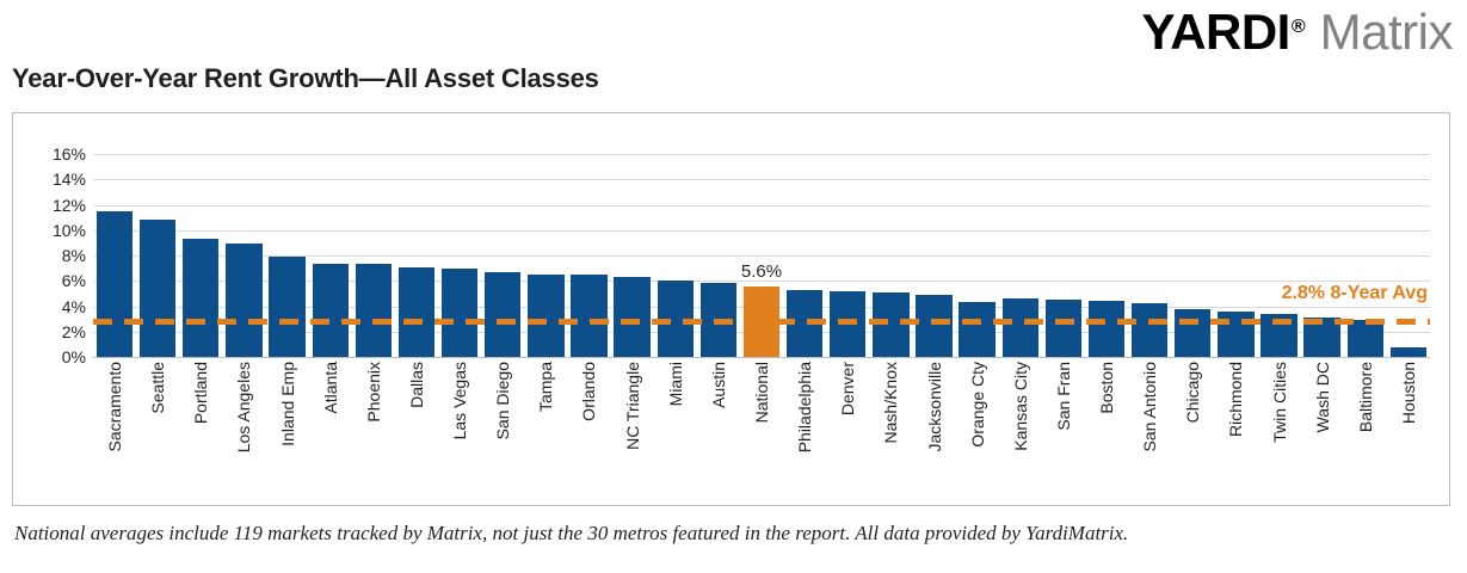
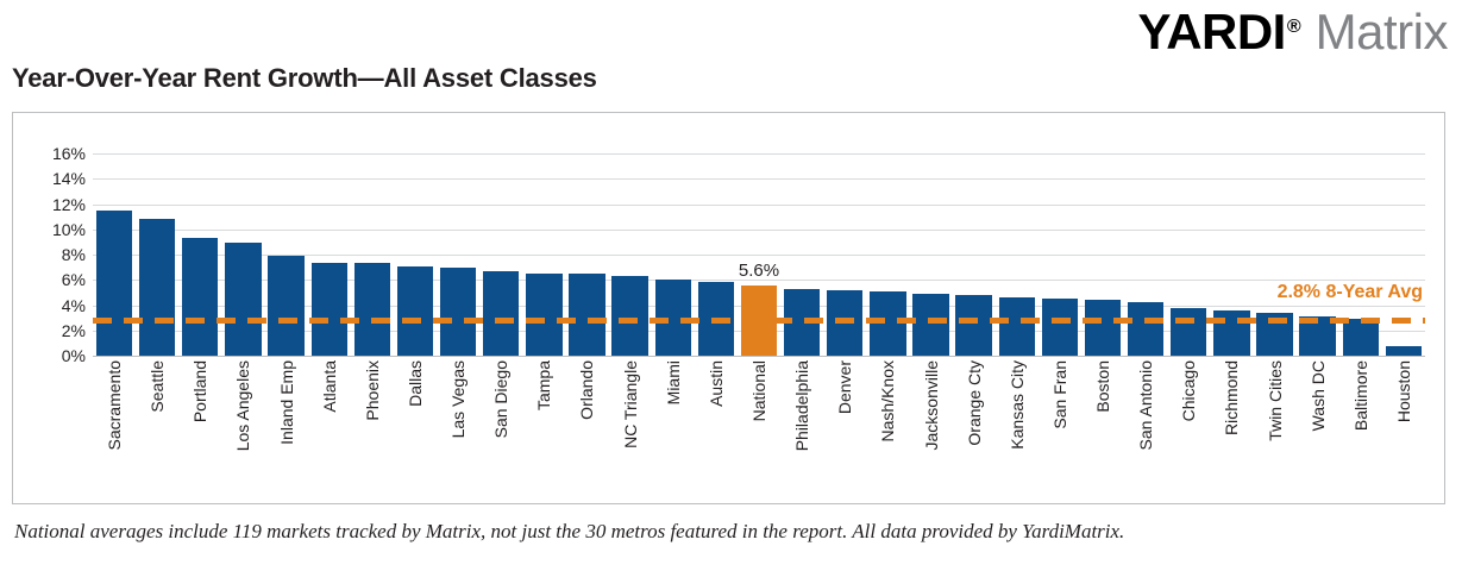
Orange Cty: 4.3% -> 4.8%
